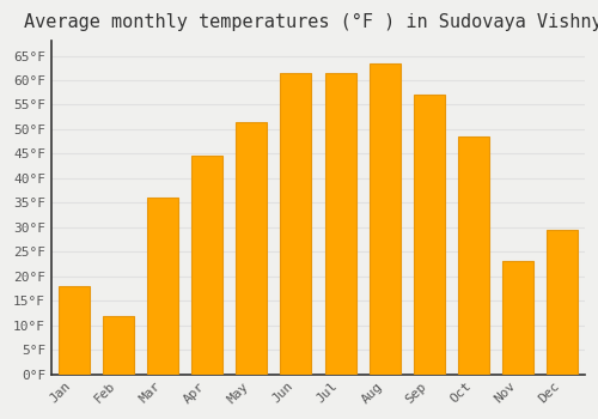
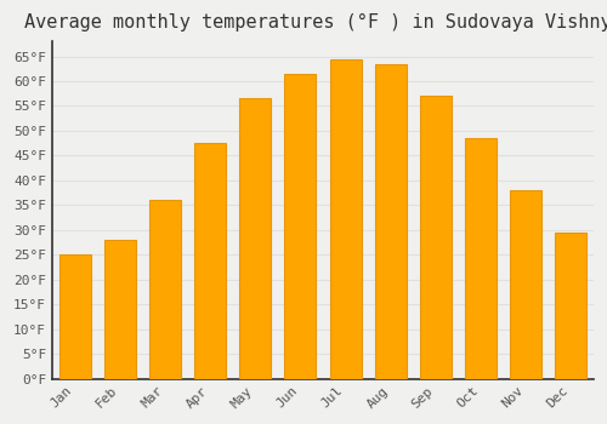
Jan: 18.0°F -> 25.0°F
Feb: 12.0°F -> 28.0°F
Apr: 44.5°F -> 47.5°F
May: 51.5°F -> 56.5°F
Jul: 61.5°F -> 64.5°F
Nov: 23.0°F -> 38.0°F
